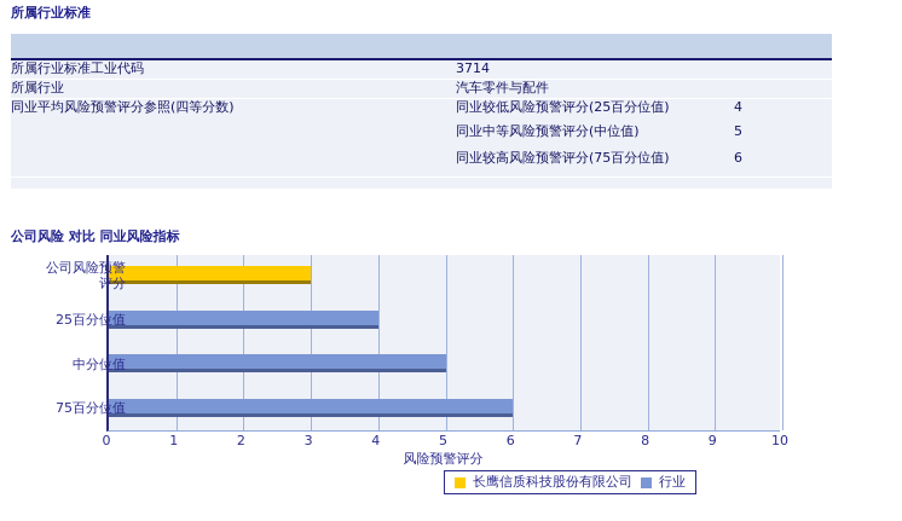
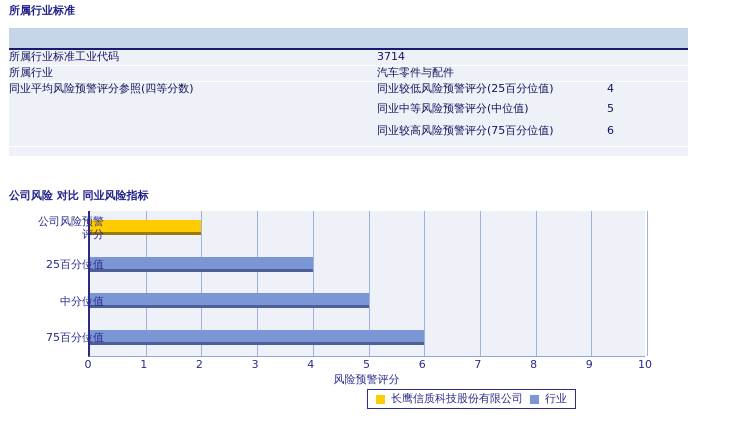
公司风险预警 评分: 3 -> 2
